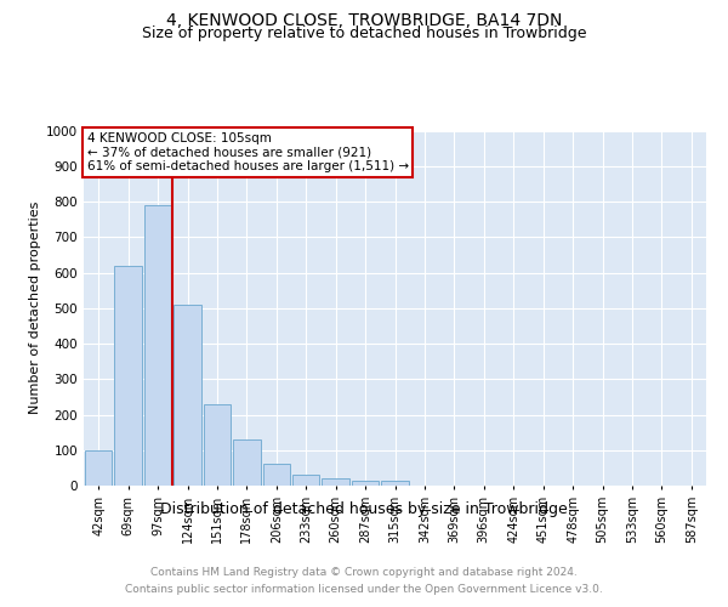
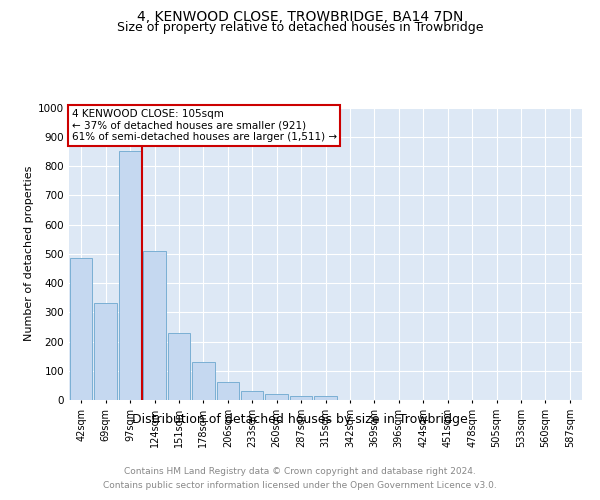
42sqm: 100 -> 485
69sqm: 620 -> 330
97sqm: 790 -> 850
